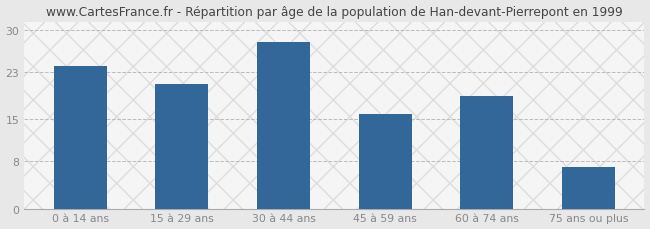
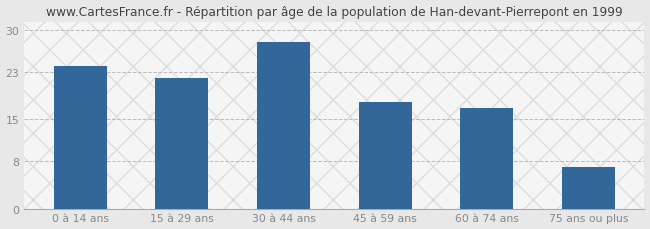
15 à 29 ans: 21 -> 22
45 à 59 ans: 16 -> 18
60 à 74 ans: 19 -> 17
